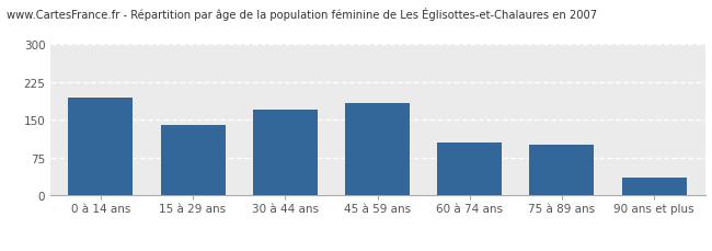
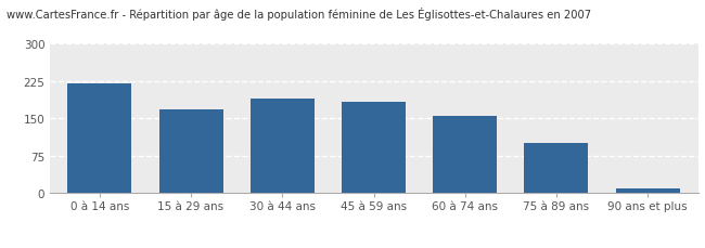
0 à 14 ans: 195 -> 220
15 à 29 ans: 140 -> 168
30 à 44 ans: 170 -> 190
60 à 74 ans: 105 -> 155
90 ans et plus: 35 -> 10
